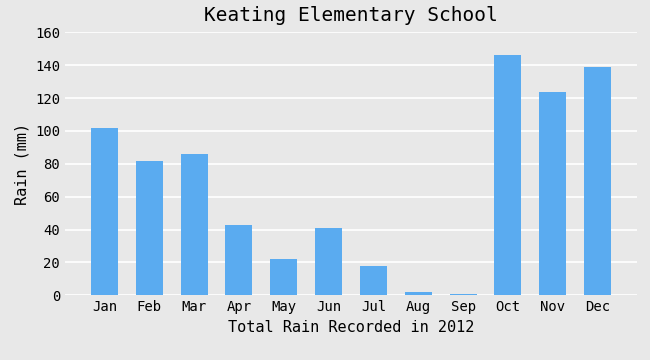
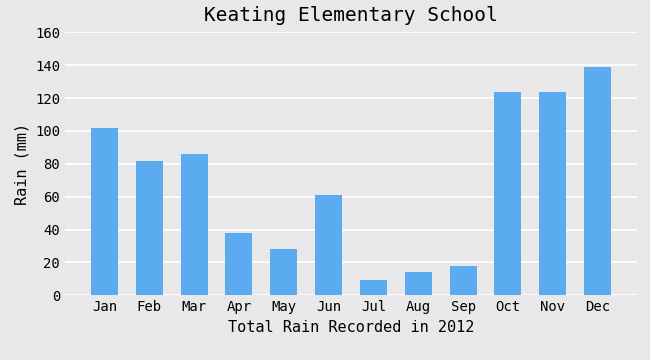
Apr: 43 -> 38
May: 22 -> 28
Jun: 41 -> 61
Jul: 18 -> 9
Aug: 2 -> 14
Sep: 1 -> 18
Oct: 146 -> 124
